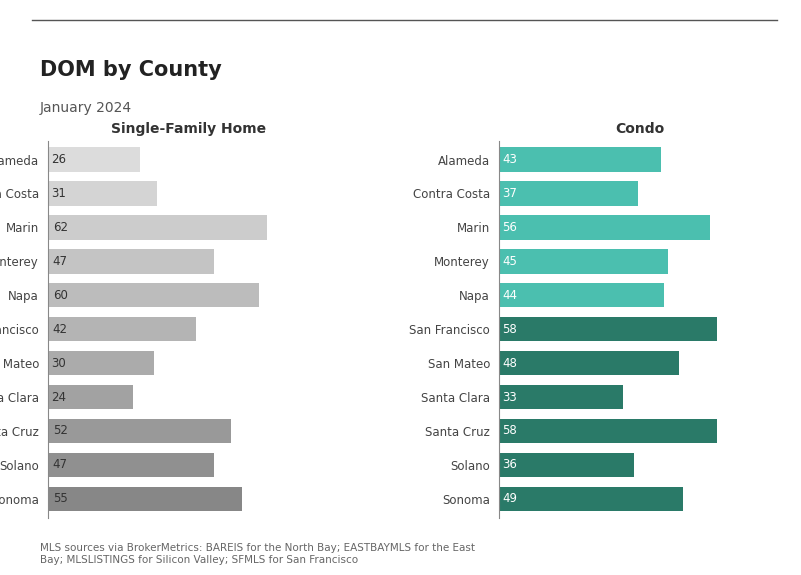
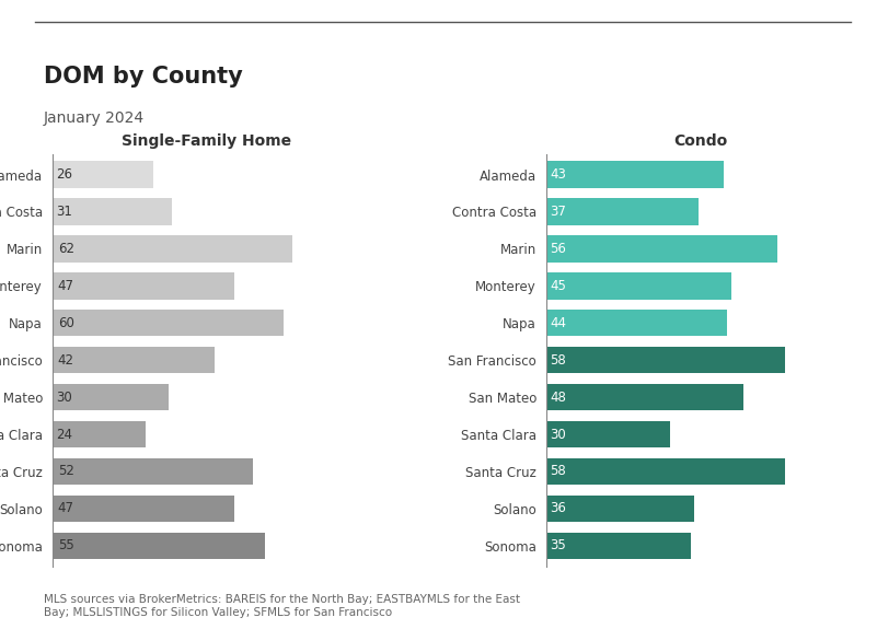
Condo/Santa Clara: 33 -> 30
Condo/Sonoma: 49 -> 35
